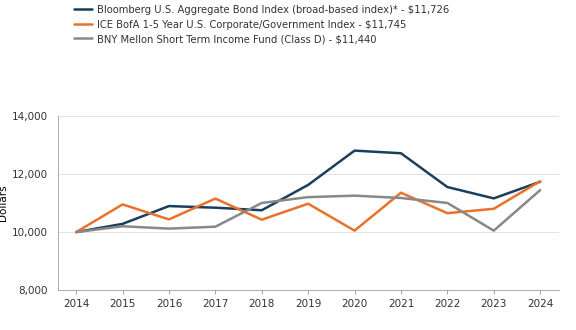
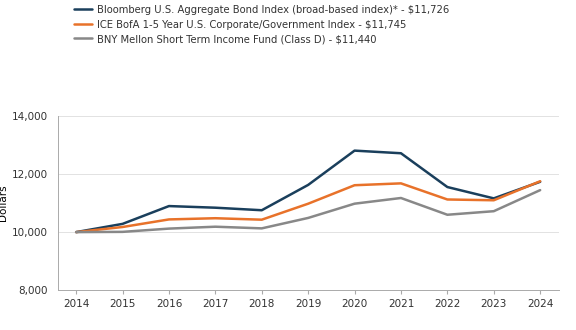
ICE BofA 1-5 Year U.S. Corporate/Government Index - $11,745/2015: 10,950 -> 10,180
BNY Mellon Short Term Income Fund (Class D) - $11,440/2015: 10,200 -> 10,010
ICE BofA 1-5 Year U.S. Corporate/Government Index - $11,745/2017: 11,150 -> 10,480
BNY Mellon Short Term Income Fund (Class D) - $11,440/2018: 11,000 -> 10,130
BNY Mellon Short Term Income Fund (Class D) - $11,440/2019: 11,200 -> 10,490
ICE BofA 1-5 Year U.S. Corporate/Government Index - $11,745/2020: 10,050 -> 11,610
BNY Mellon Short Term Income Fund (Class D) - $11,440/2020: 11,250 -> 10,980
ICE BofA 1-5 Year U.S. Corporate/Government Index - $11,745/2021: 11,350 -> 11,670
ICE BofA 1-5 Year U.S. Corporate/Government Index - $11,745/2022: 10,650 -> 11,120
BNY Mellon Short Term Income Fund (Class D) - $11,440/2022: 11,000 -> 10,600
ICE BofA 1-5 Year U.S. Corporate/Government Index - $11,745/2023: 10,800 -> 11,090
BNY Mellon Short Term Income Fund (Class D) - $11,440/2023: 10,050 -> 10,720
